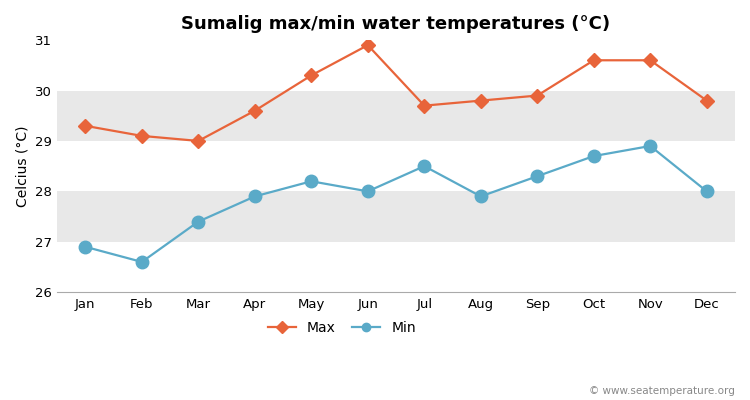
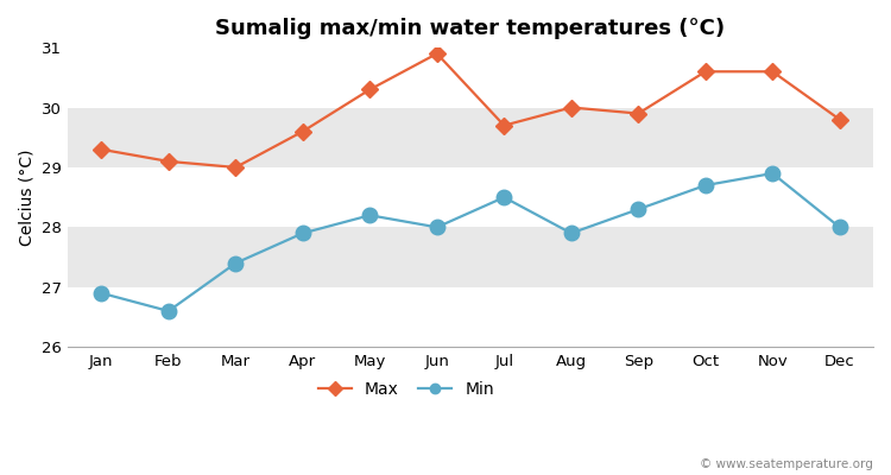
Max/Aug: 29.8 -> 30.0
